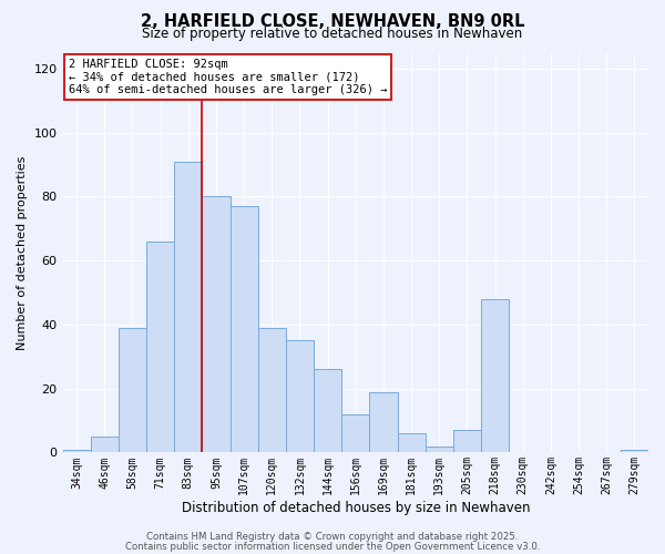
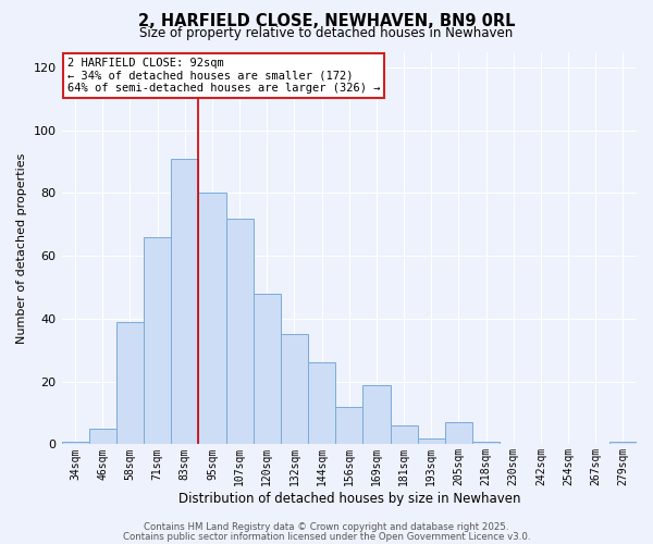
107sqm: 77 -> 72
120sqm: 39 -> 48
218sqm: 48 -> 1
